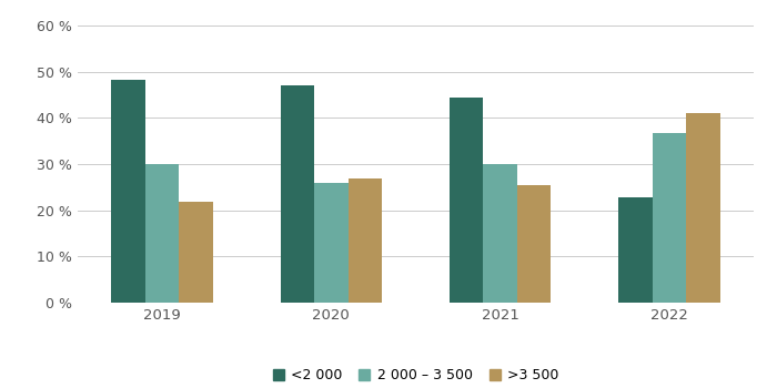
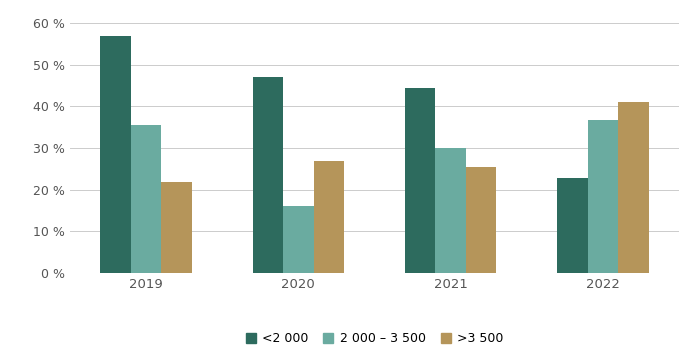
<2 000/2019: 48.2 % -> 57.0 %
2 000 – 3 500/2019: 30.0 % -> 35.5 %
2 000 – 3 500/2020: 26.0 % -> 16.0 %
